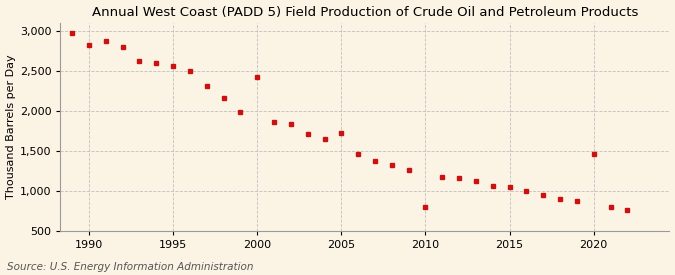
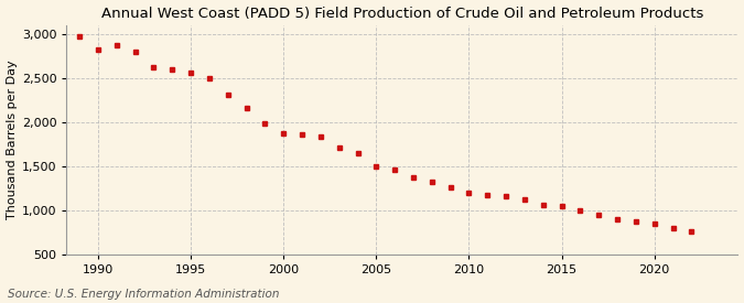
2000: 2,420 -> 1,880
2005: 1,720 -> 1,500
2010: 800 -> 1,200
2020: 1,460 -> 840
